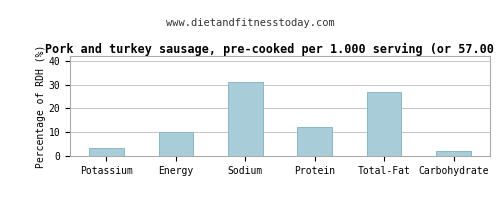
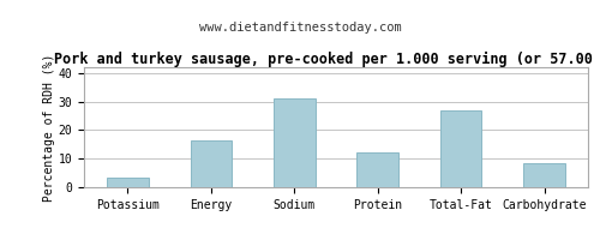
Energy: 10.0 -> 16.5
Carbohydrate: 2.2 -> 8.5
